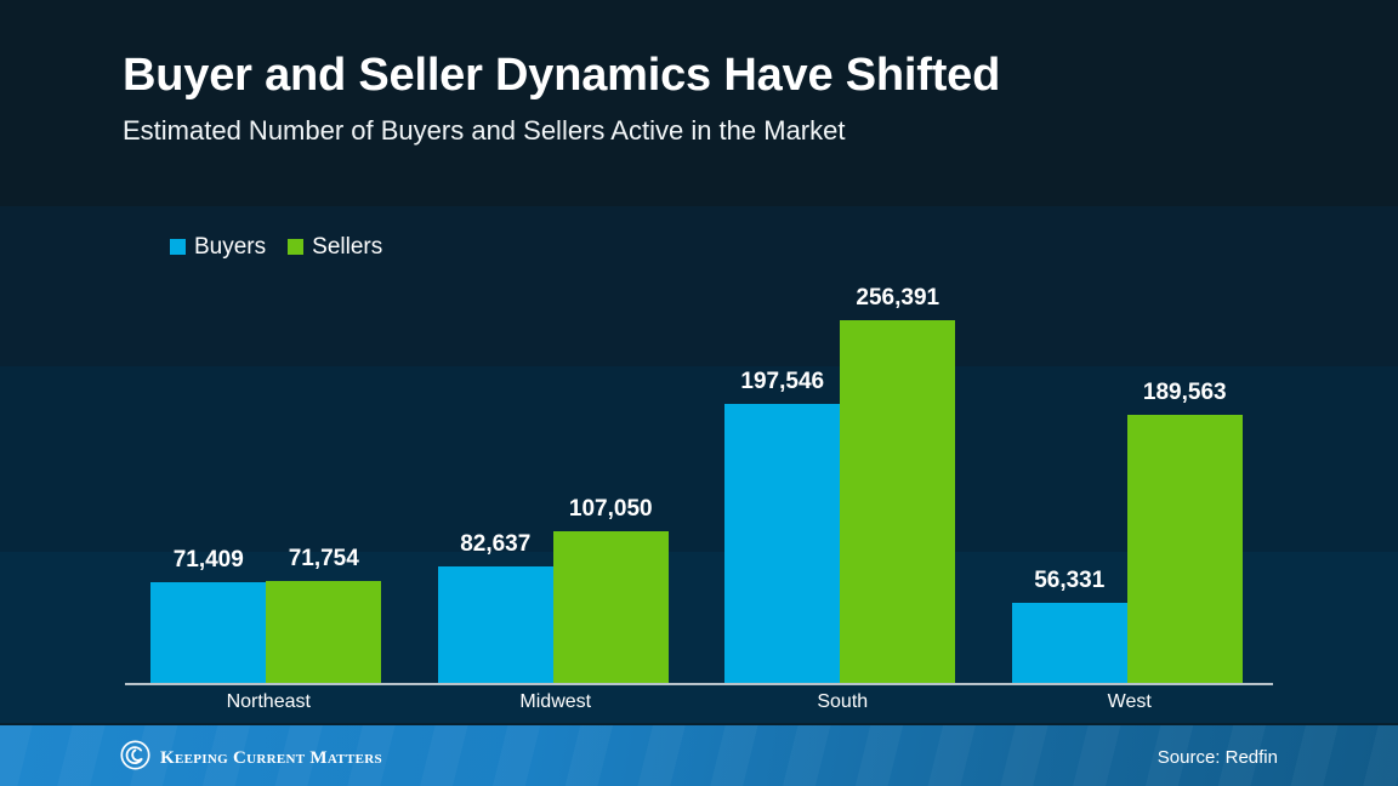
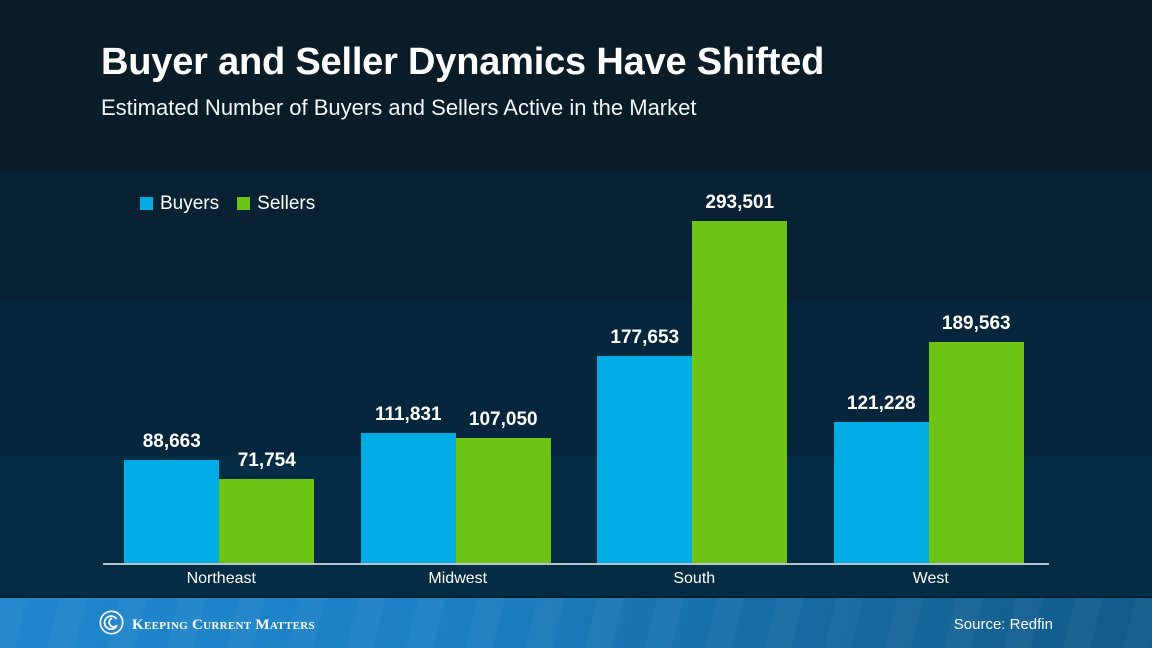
Buyers/Northeast: 71,409 -> 88,663
Buyers/Midwest: 82,637 -> 111,831
Buyers/South: 197,546 -> 177,653
Sellers/South: 256,391 -> 293,501
Buyers/West: 56,331 -> 121,228
